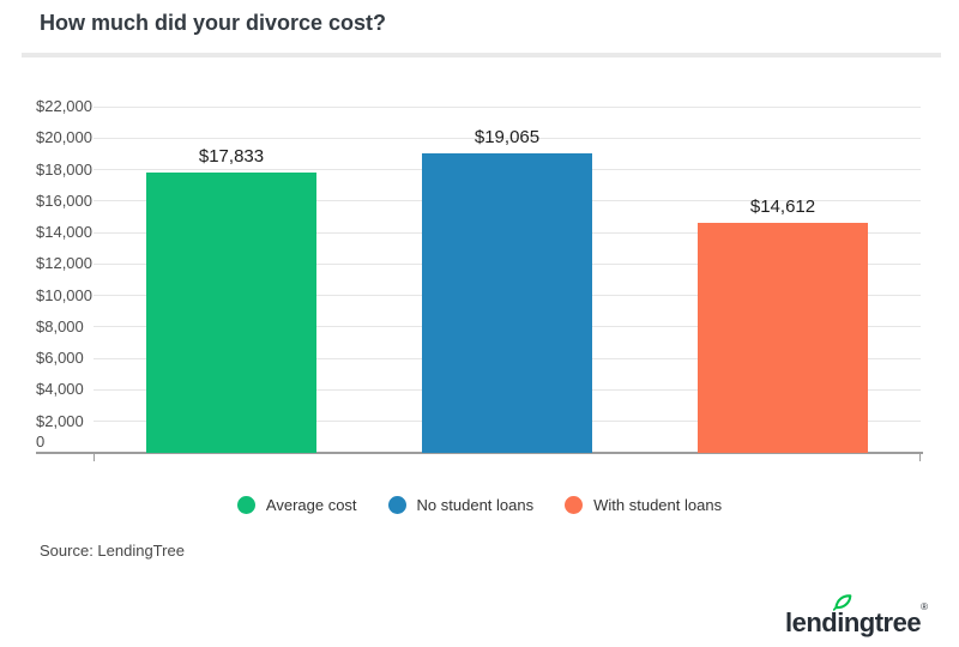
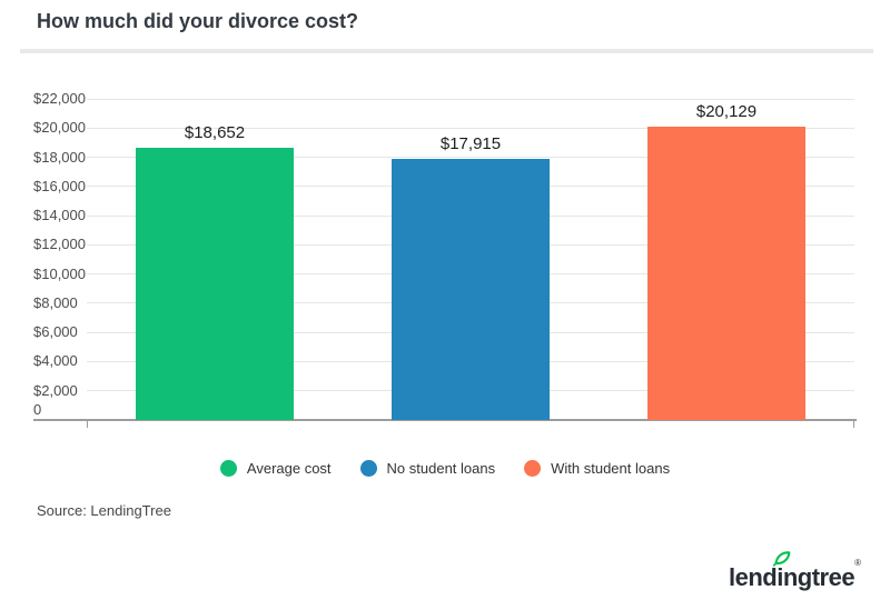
Average cost: $17,833 -> $18,652
No student loans: $19,065 -> $17,915
With student loans: $14,612 -> $20,129
